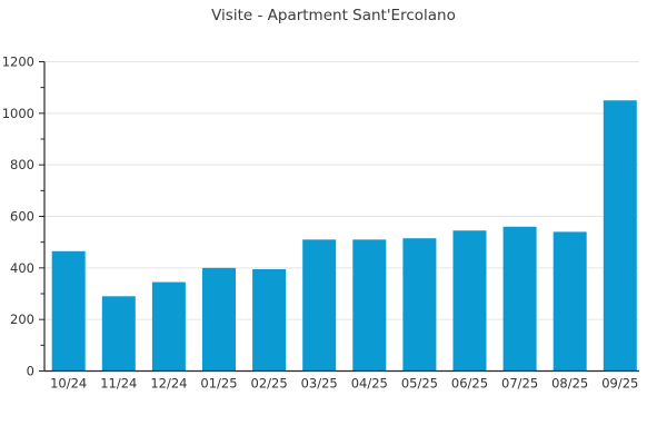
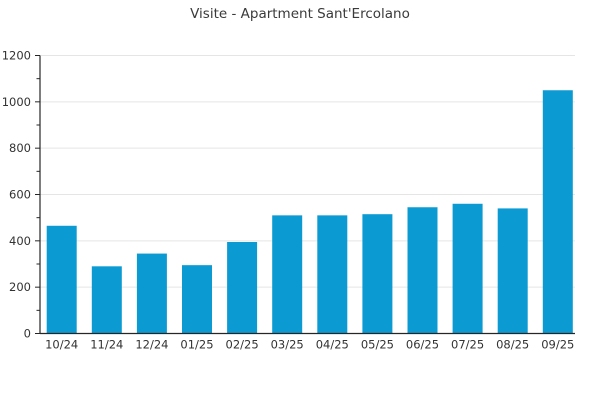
01/25: 400 -> 300
